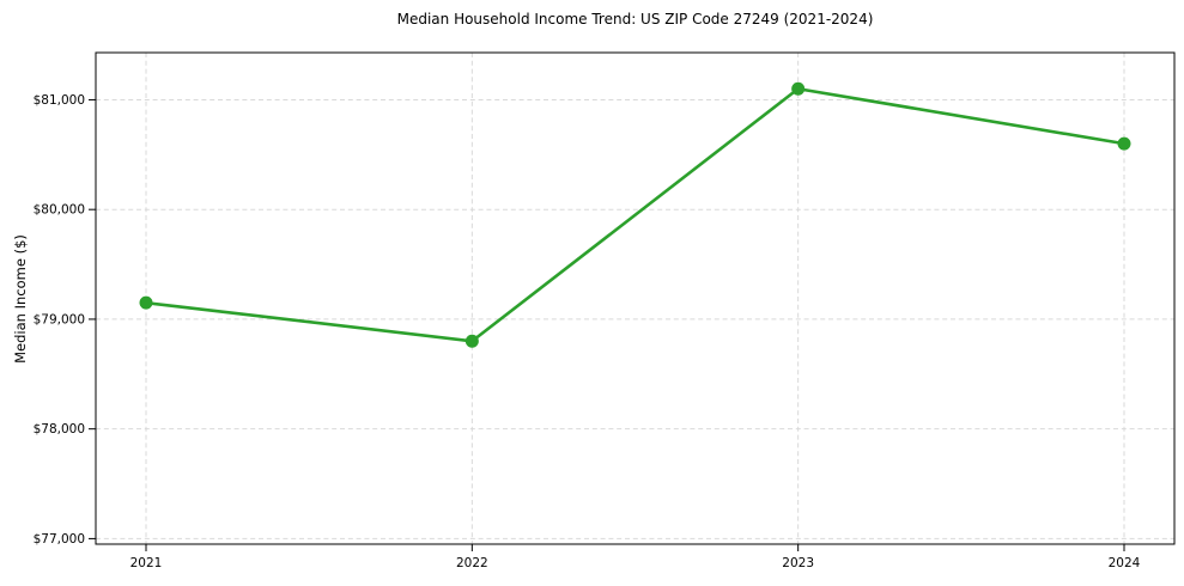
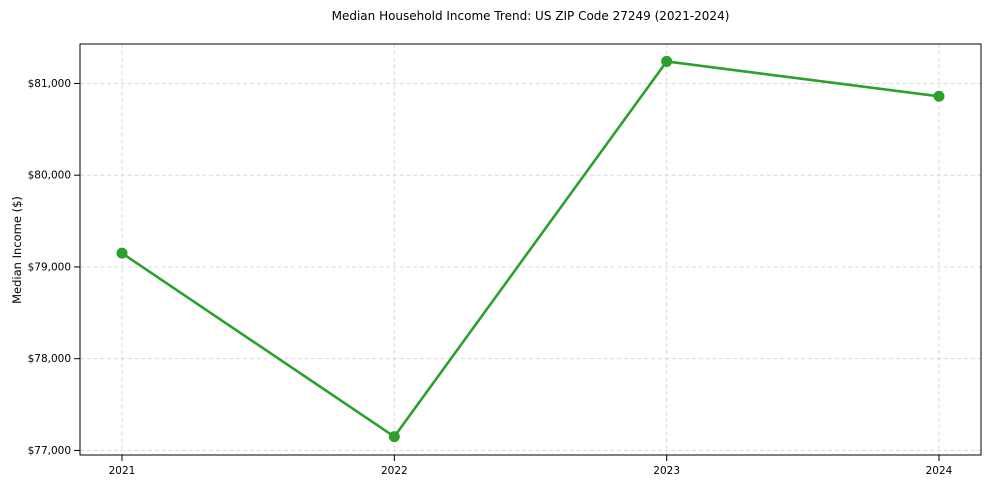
2022: $78800 -> $77200
2023: $81100 -> $81200
2024: $80600 -> $80900
